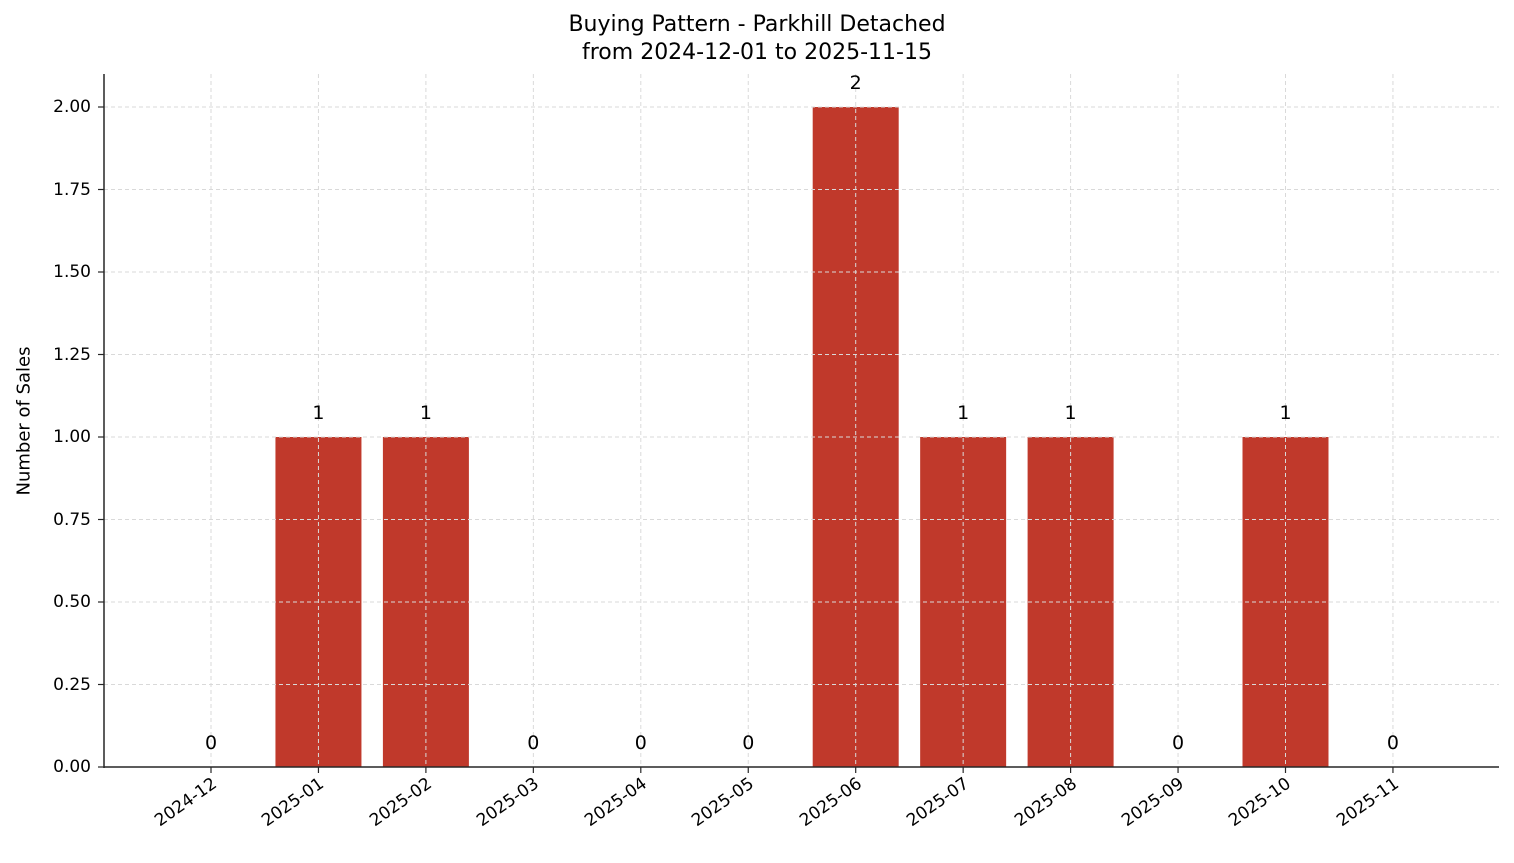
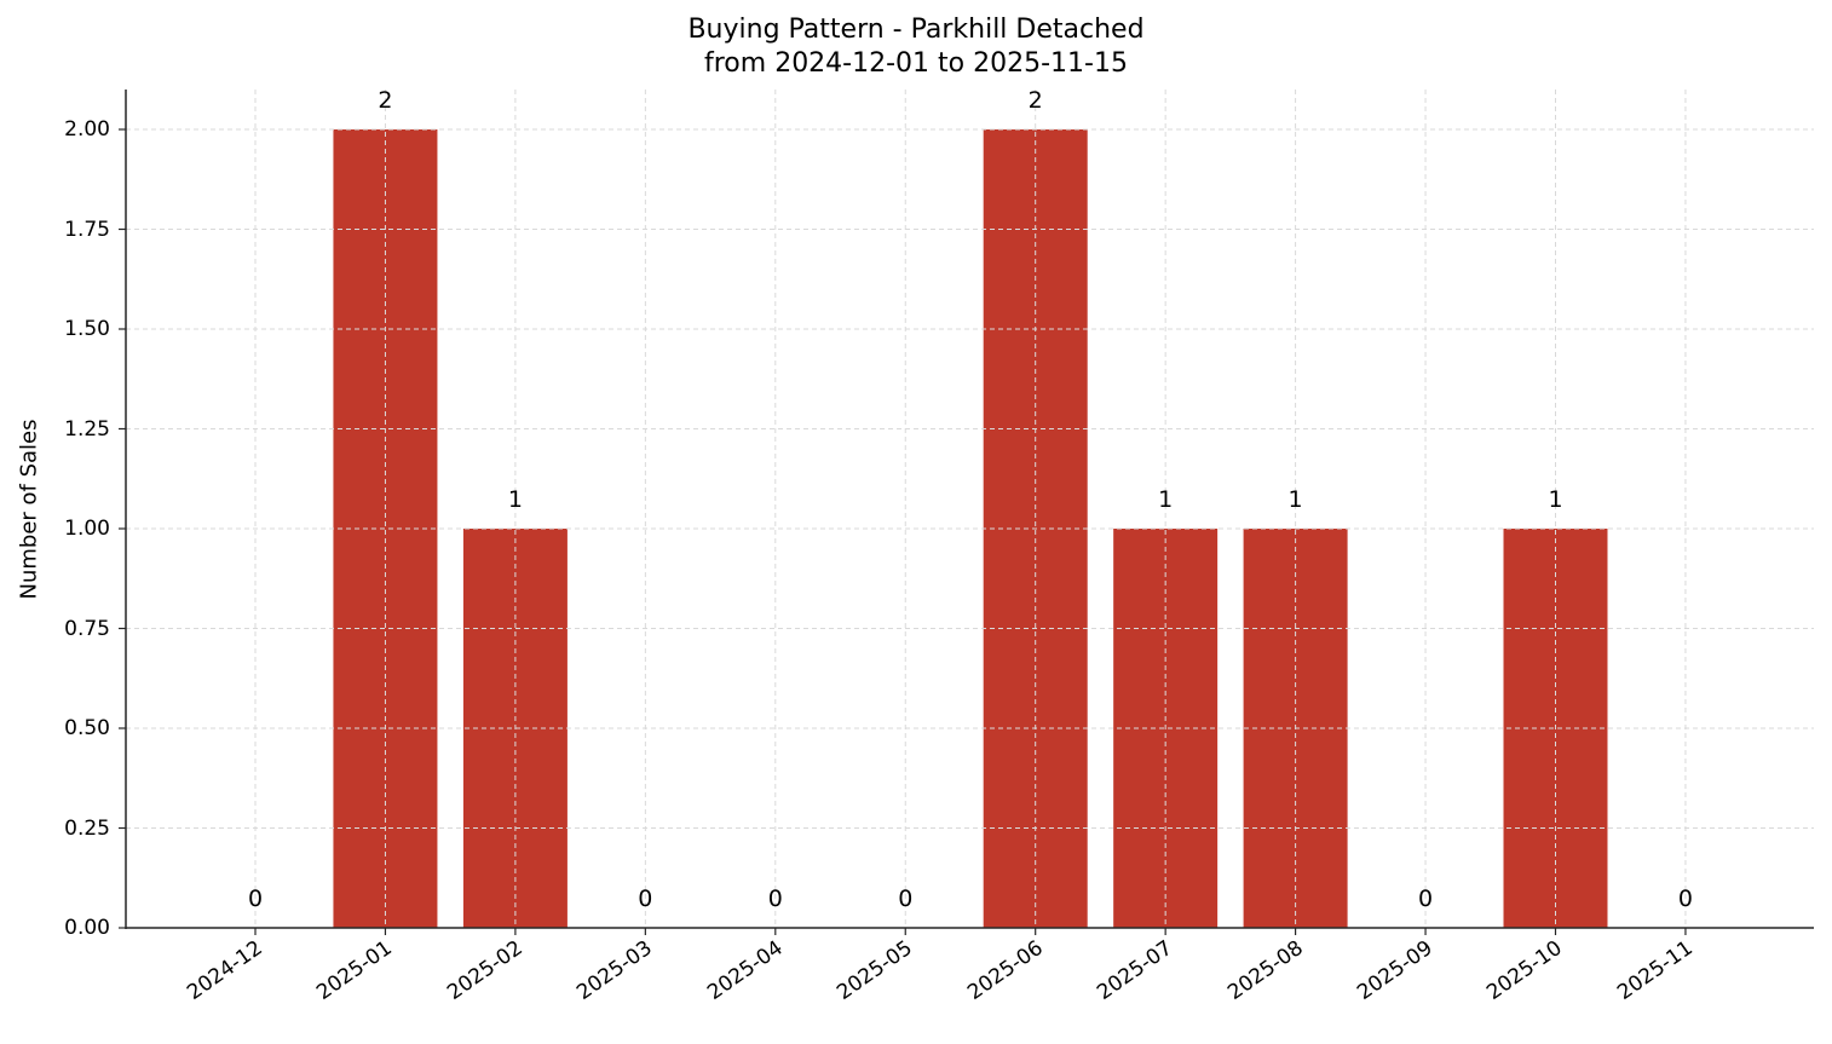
2025-01: 1 -> 2
